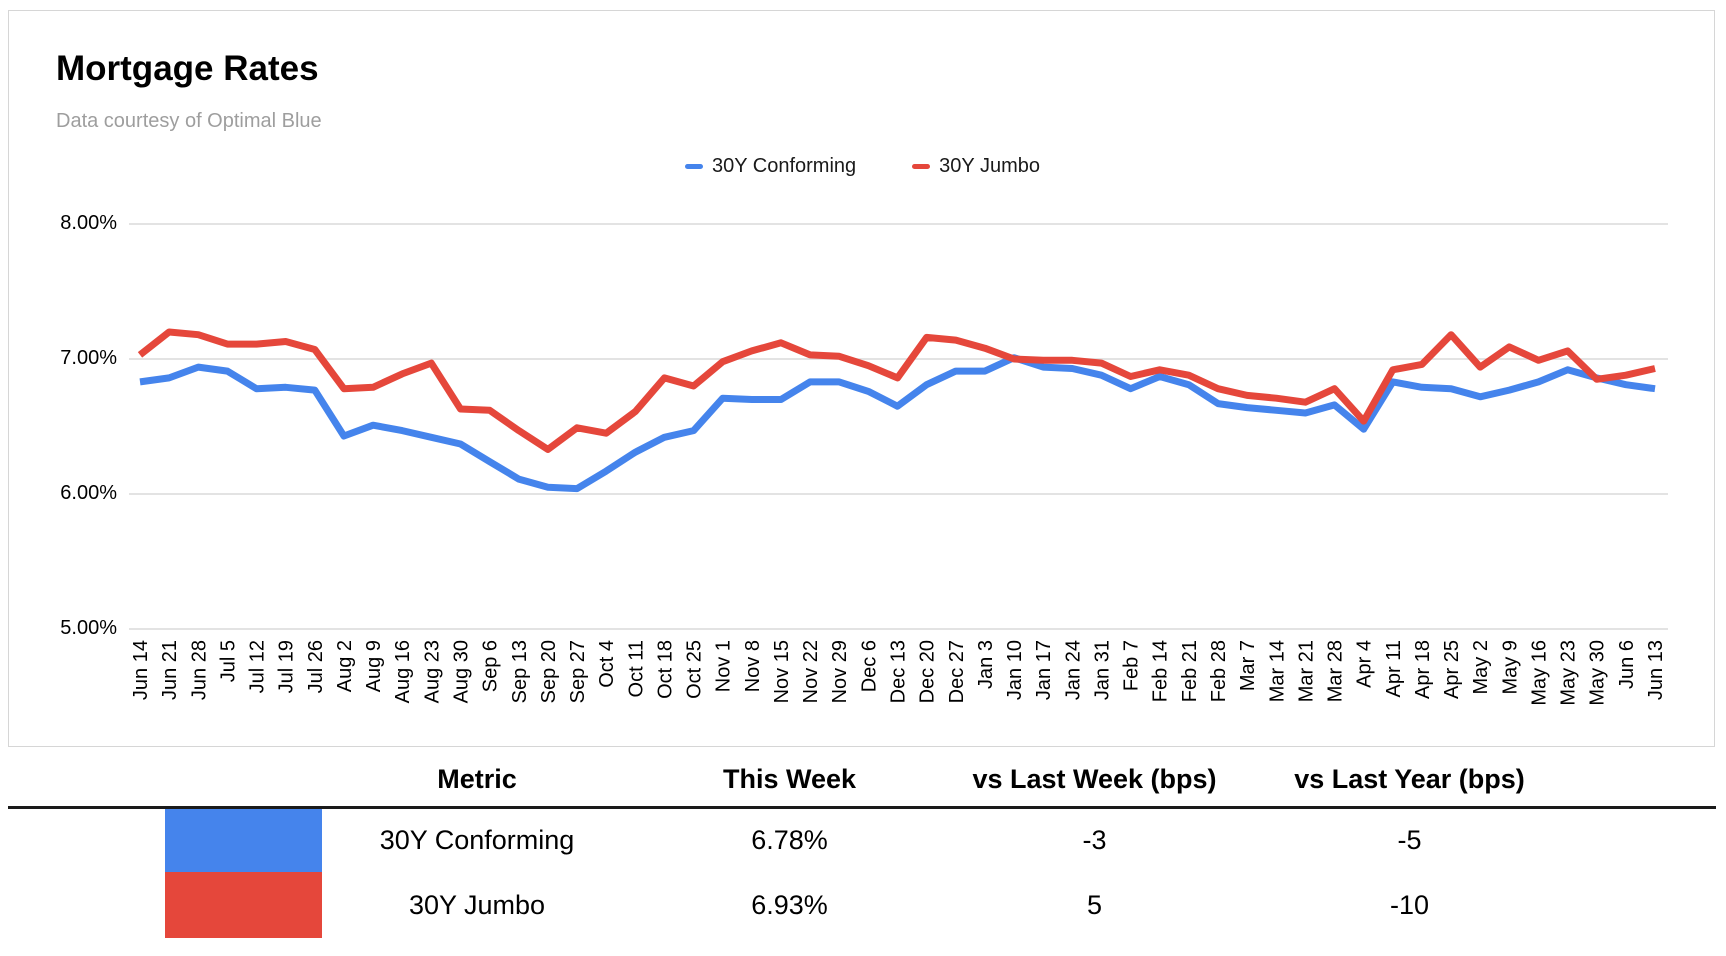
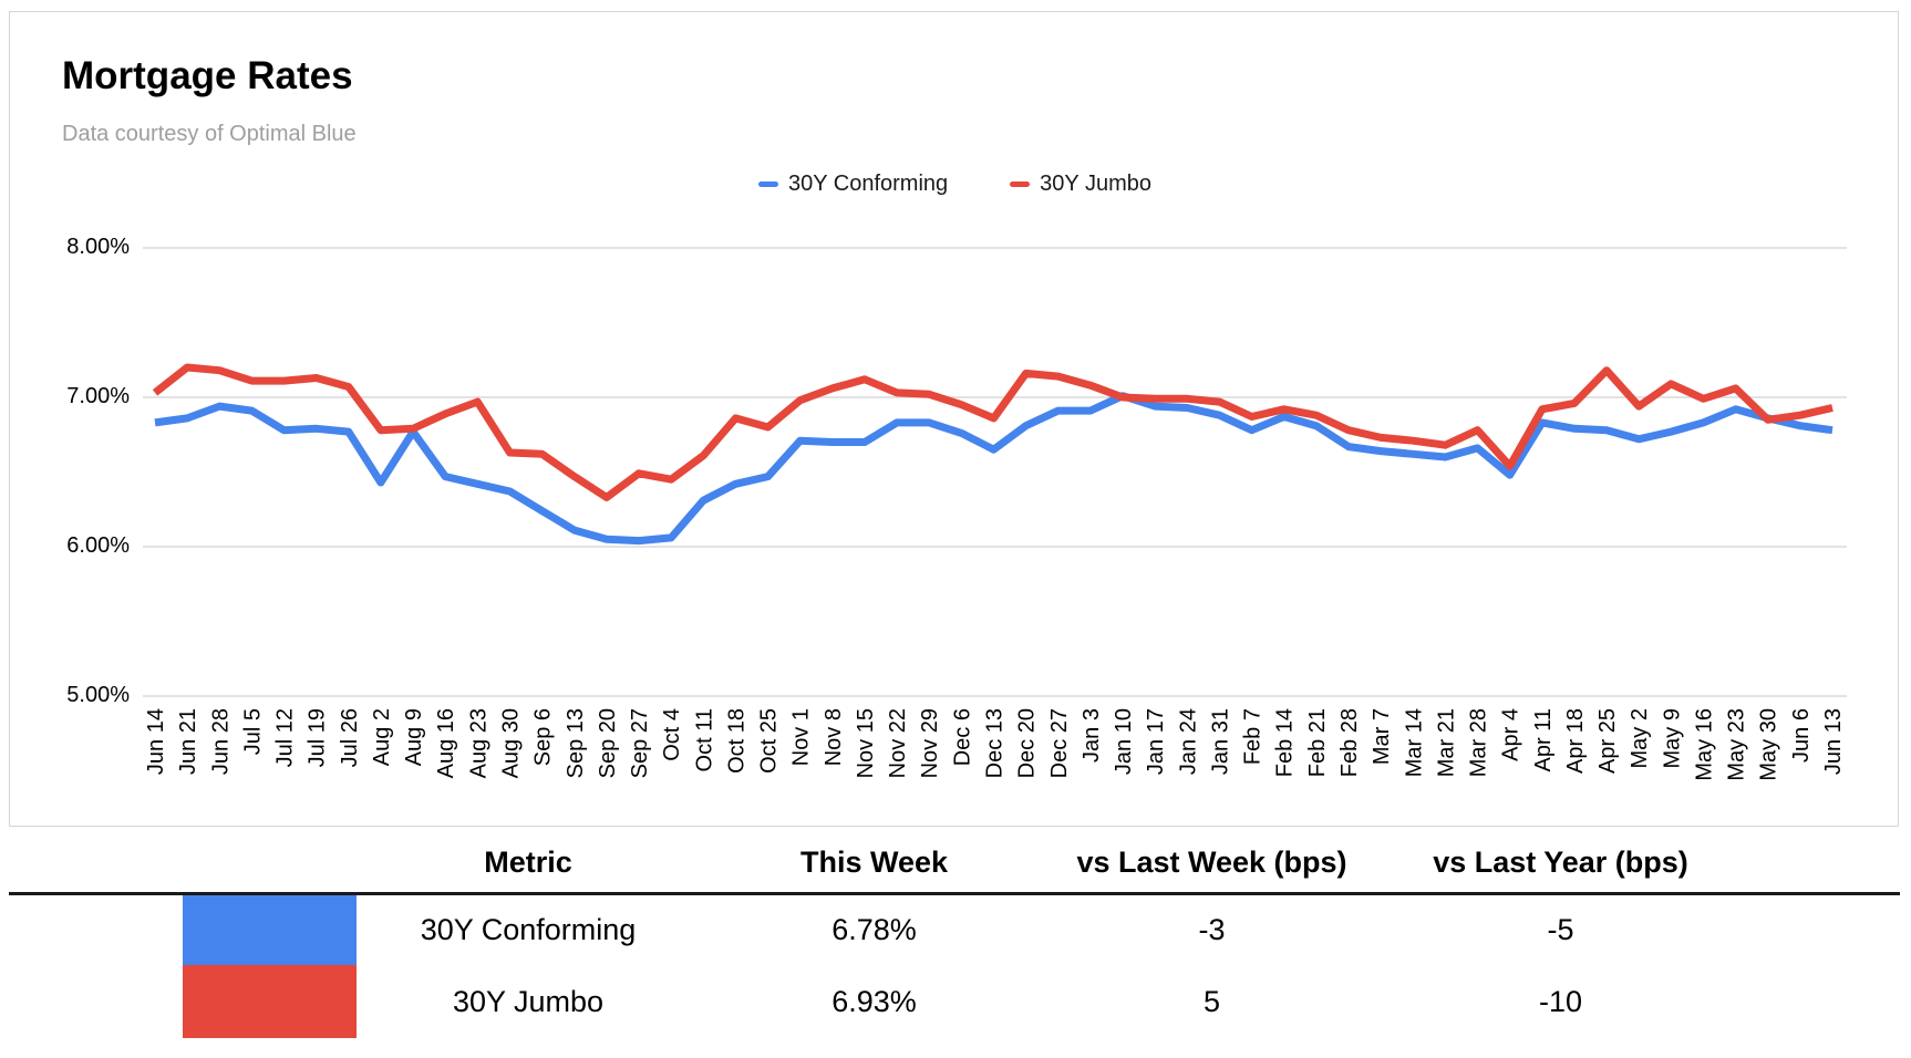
30Y Conforming/Aug 9: 6.51% -> 6.77%
30Y Conforming/Oct 4: 6.17% -> 6.06%
